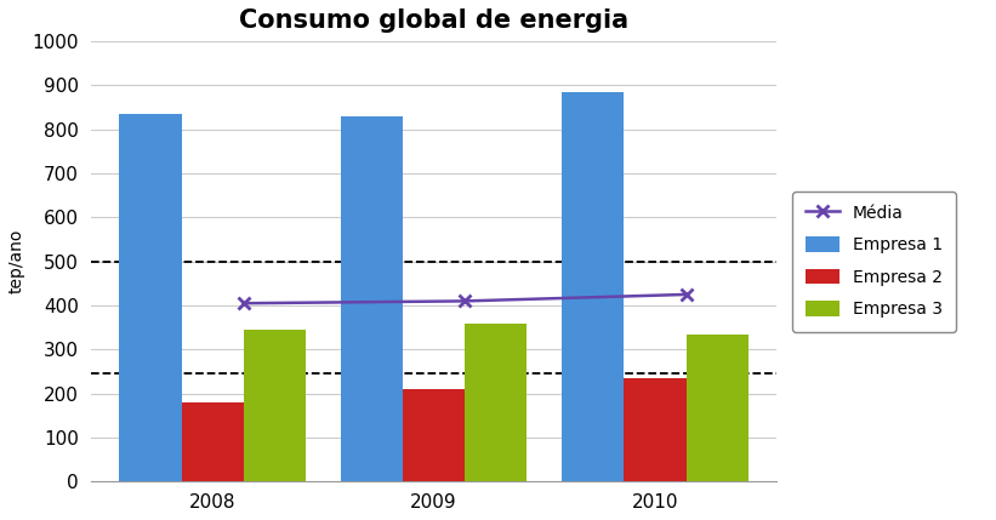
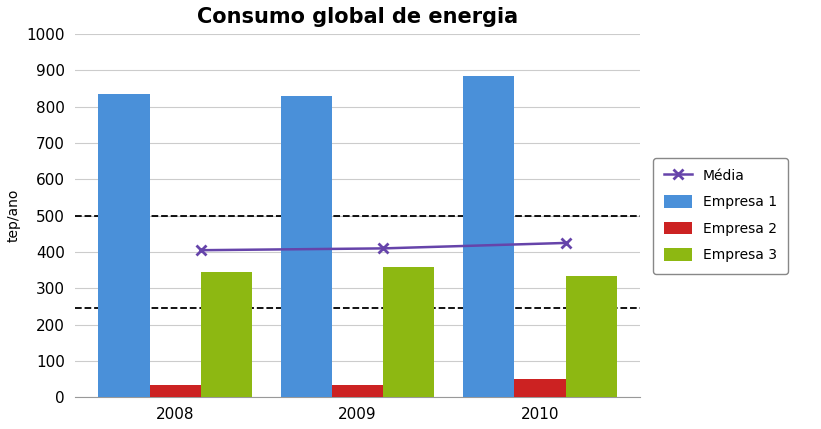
Empresa 2/2008: 180 -> 35
Empresa 2/2009: 210 -> 35
Empresa 2/2010: 235 -> 50
